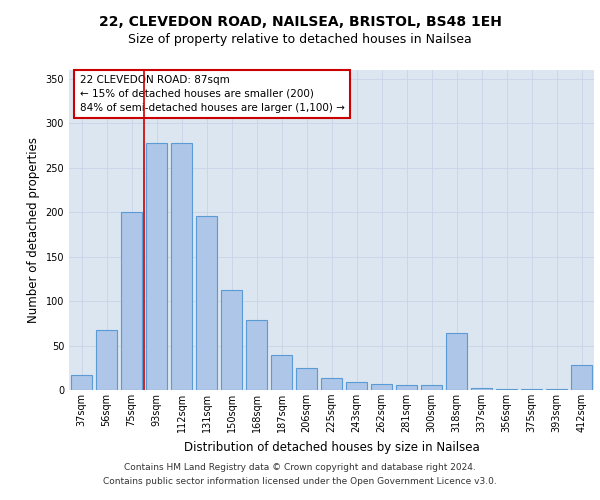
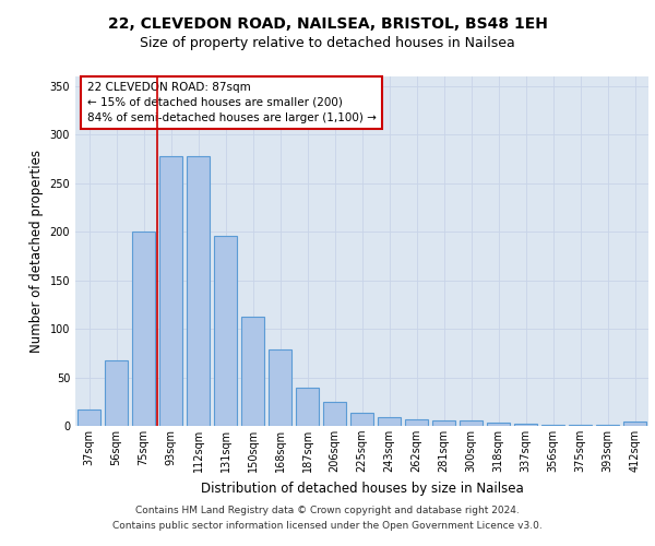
318sqm: 64 -> 3
412sqm: 28 -> 4
